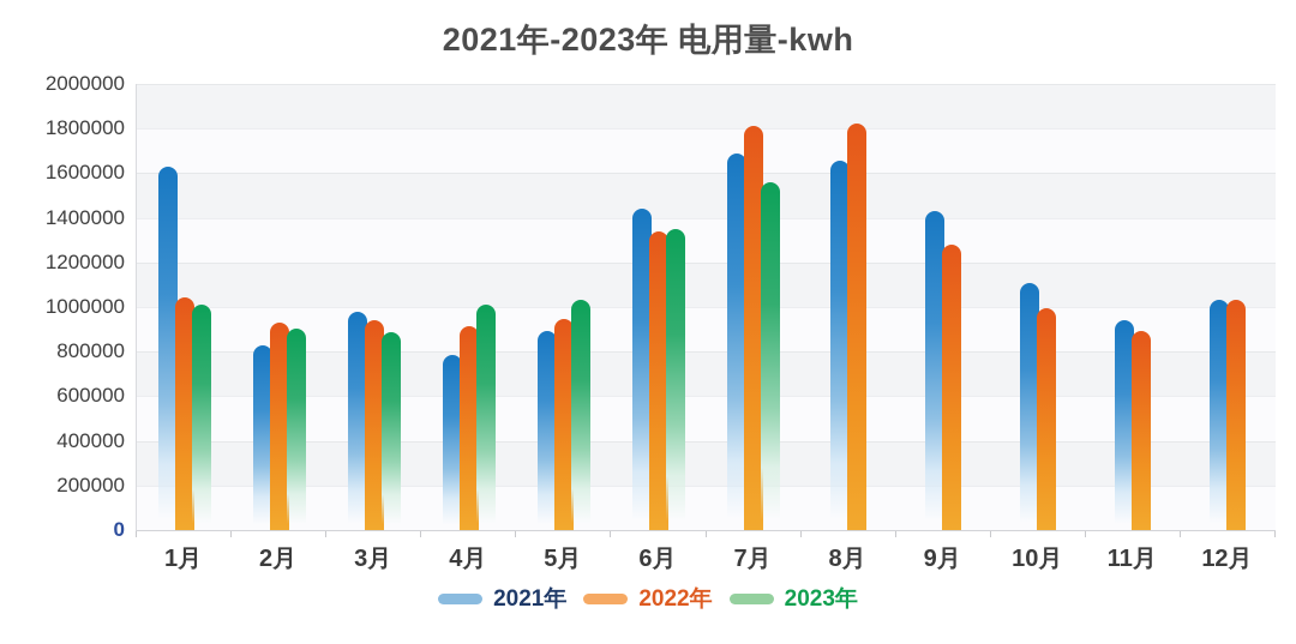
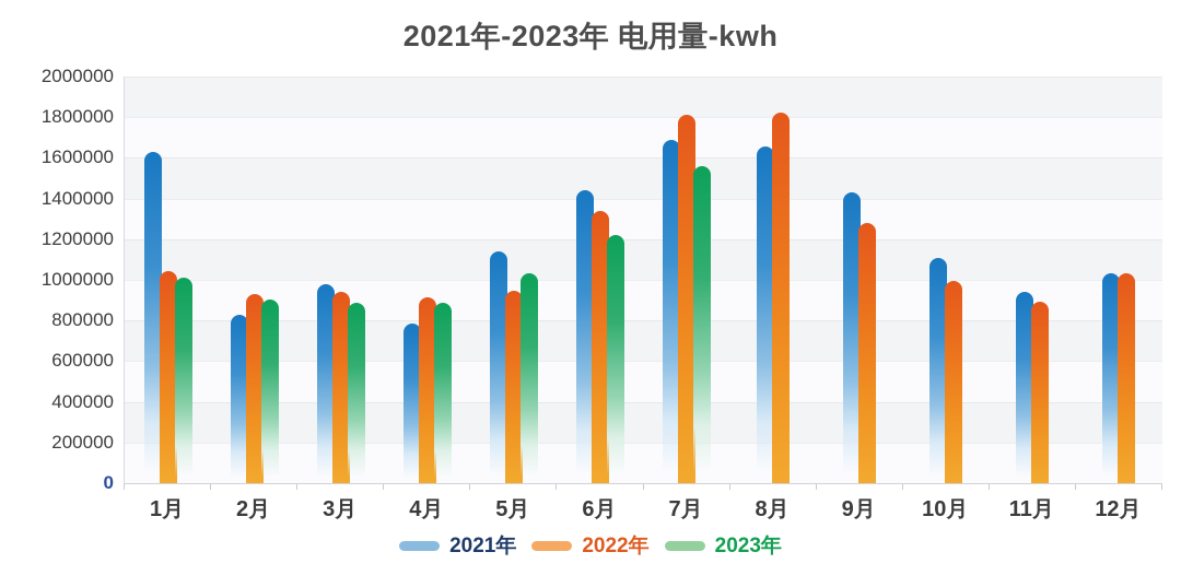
2023年/4月: 1010000 -> 880000
2021年/5月: 890000 -> 1140000
2023年/6月: 1350000 -> 1220000
